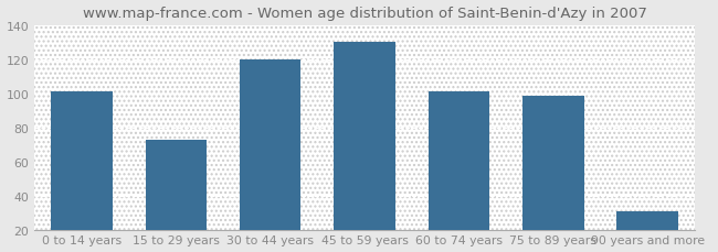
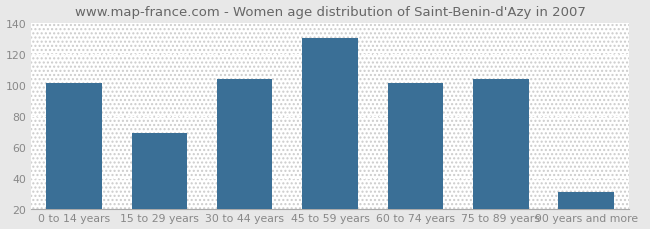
15 to 29 years: 73 -> 69
30 to 44 years: 120 -> 104
75 to 89 years: 99 -> 104
